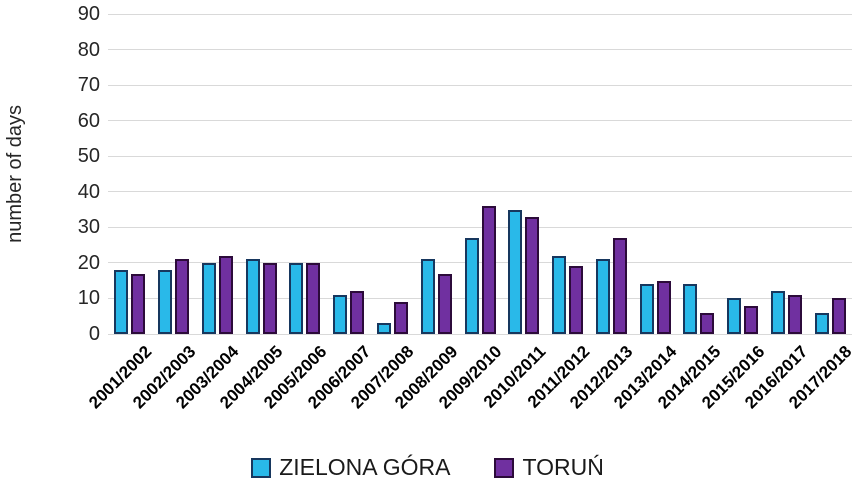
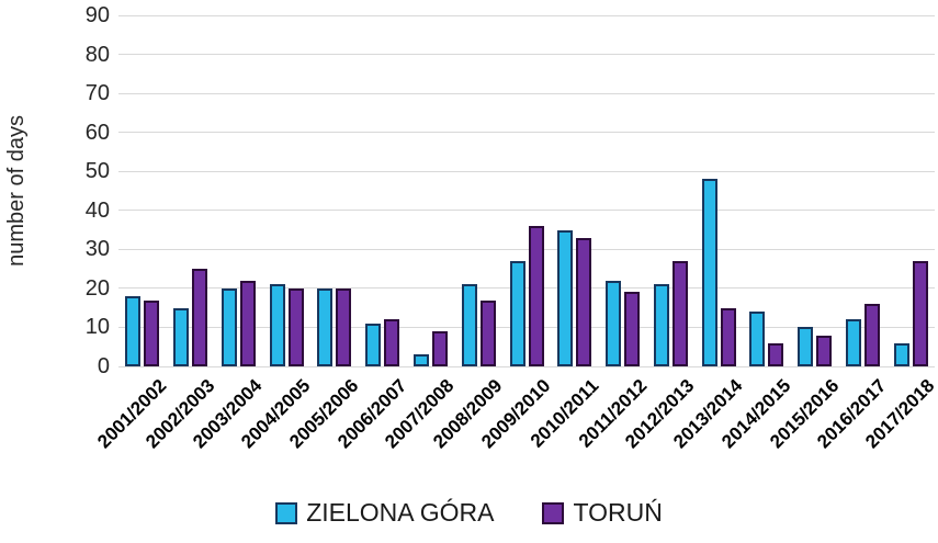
ZIELONA GÓRA/2002/2003: 18 -> 15
TORUŃ/2002/2003: 21 -> 25
ZIELONA GÓRA/2013/2014: 14 -> 48
TORUŃ/2016/2017: 11 -> 16
TORUŃ/2017/2018: 10 -> 27
